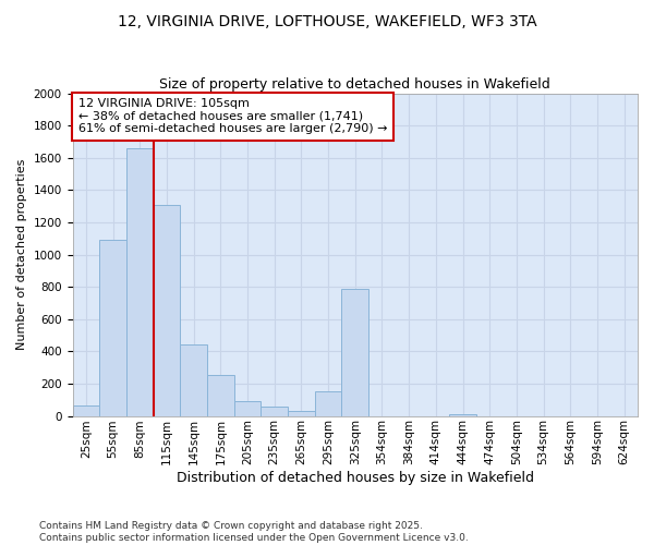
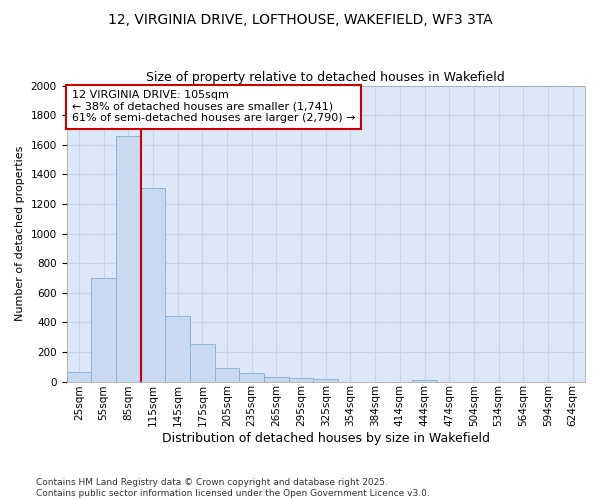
55sqm: 1090 -> 700
295sqm: 150 -> 20
325sqm: 790 -> 20
